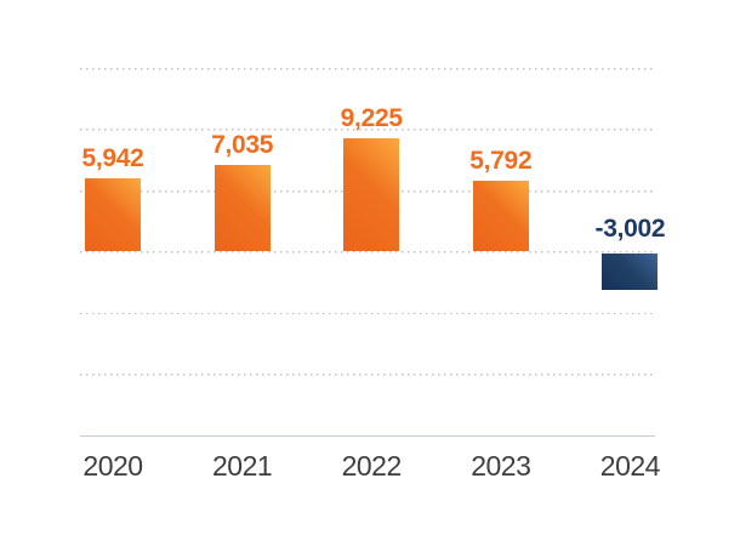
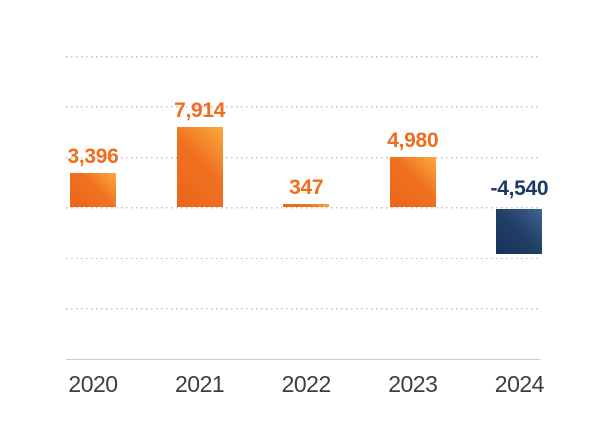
2020: 5,942 -> 3,396
2021: 7,035 -> 7,914
2022: 9,225 -> 347
2023: 5,792 -> 4,980
2024: -3,002 -> -4,540
